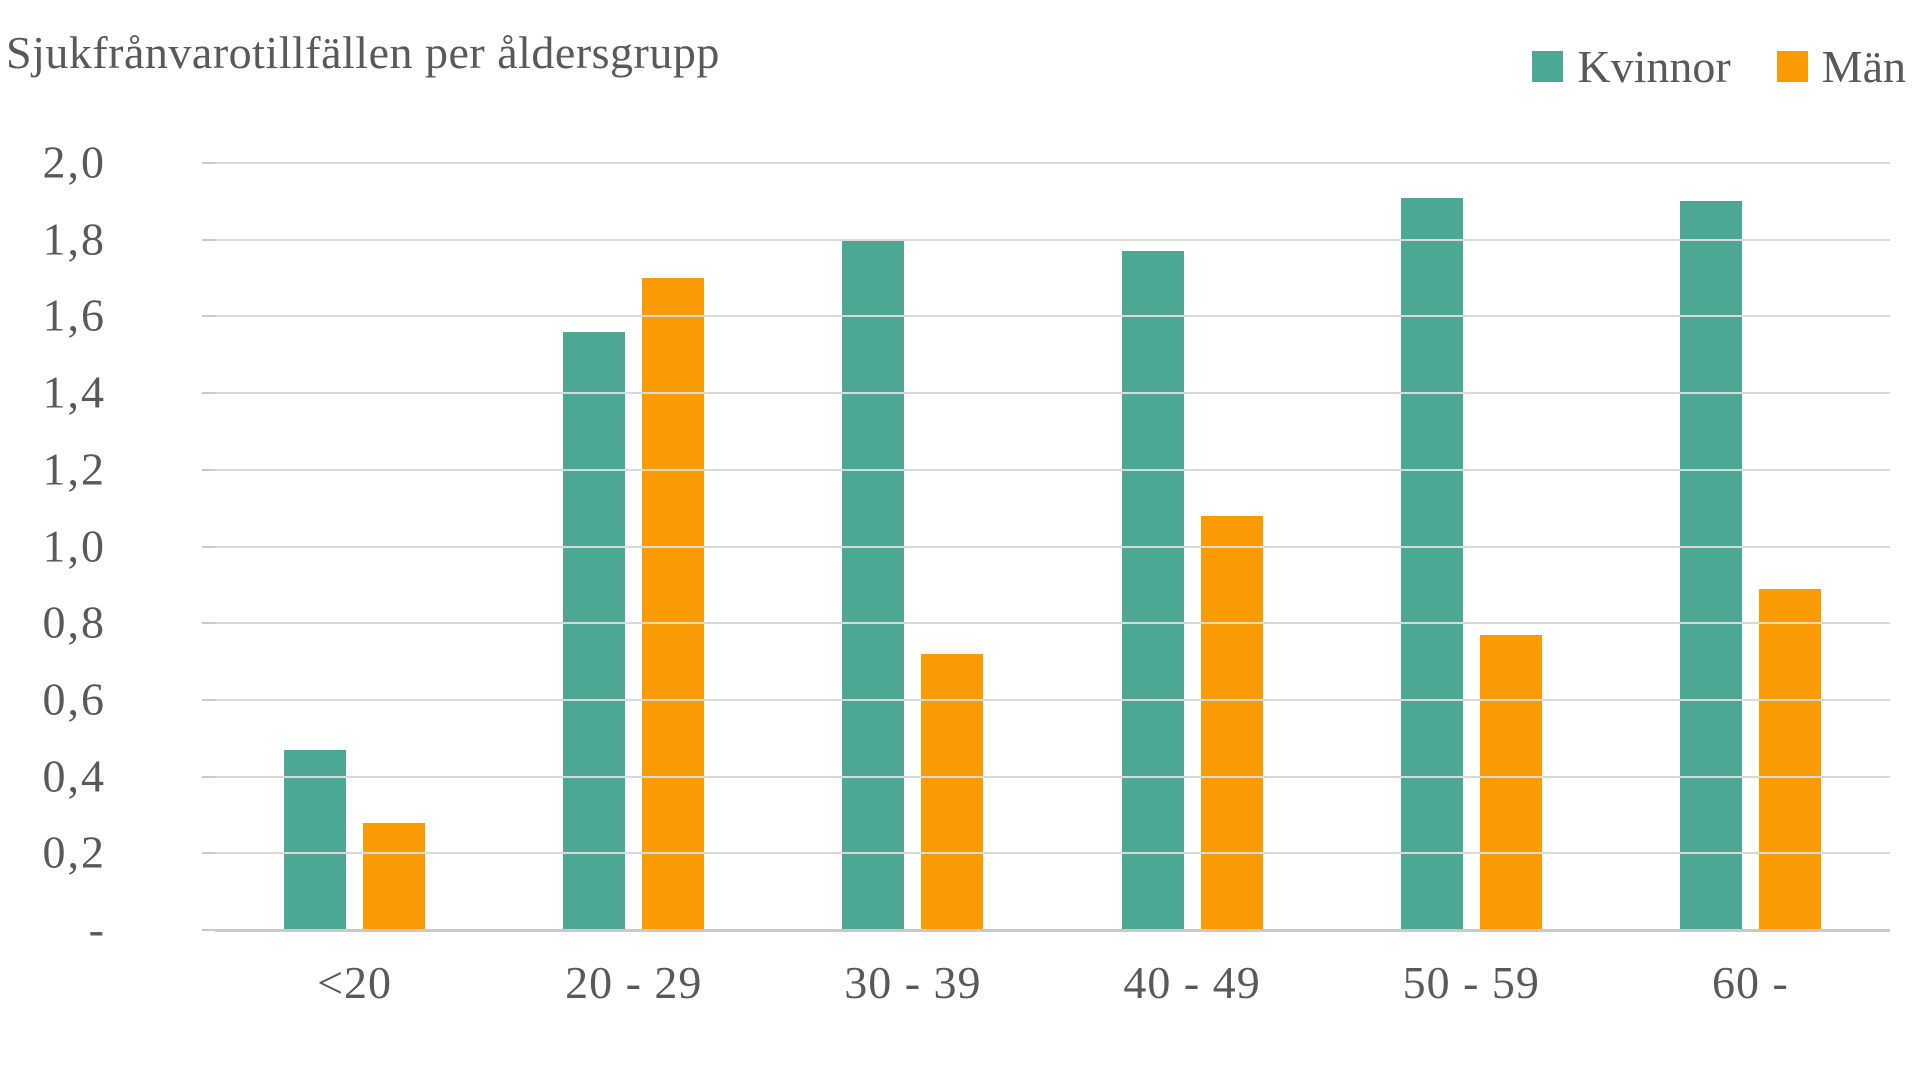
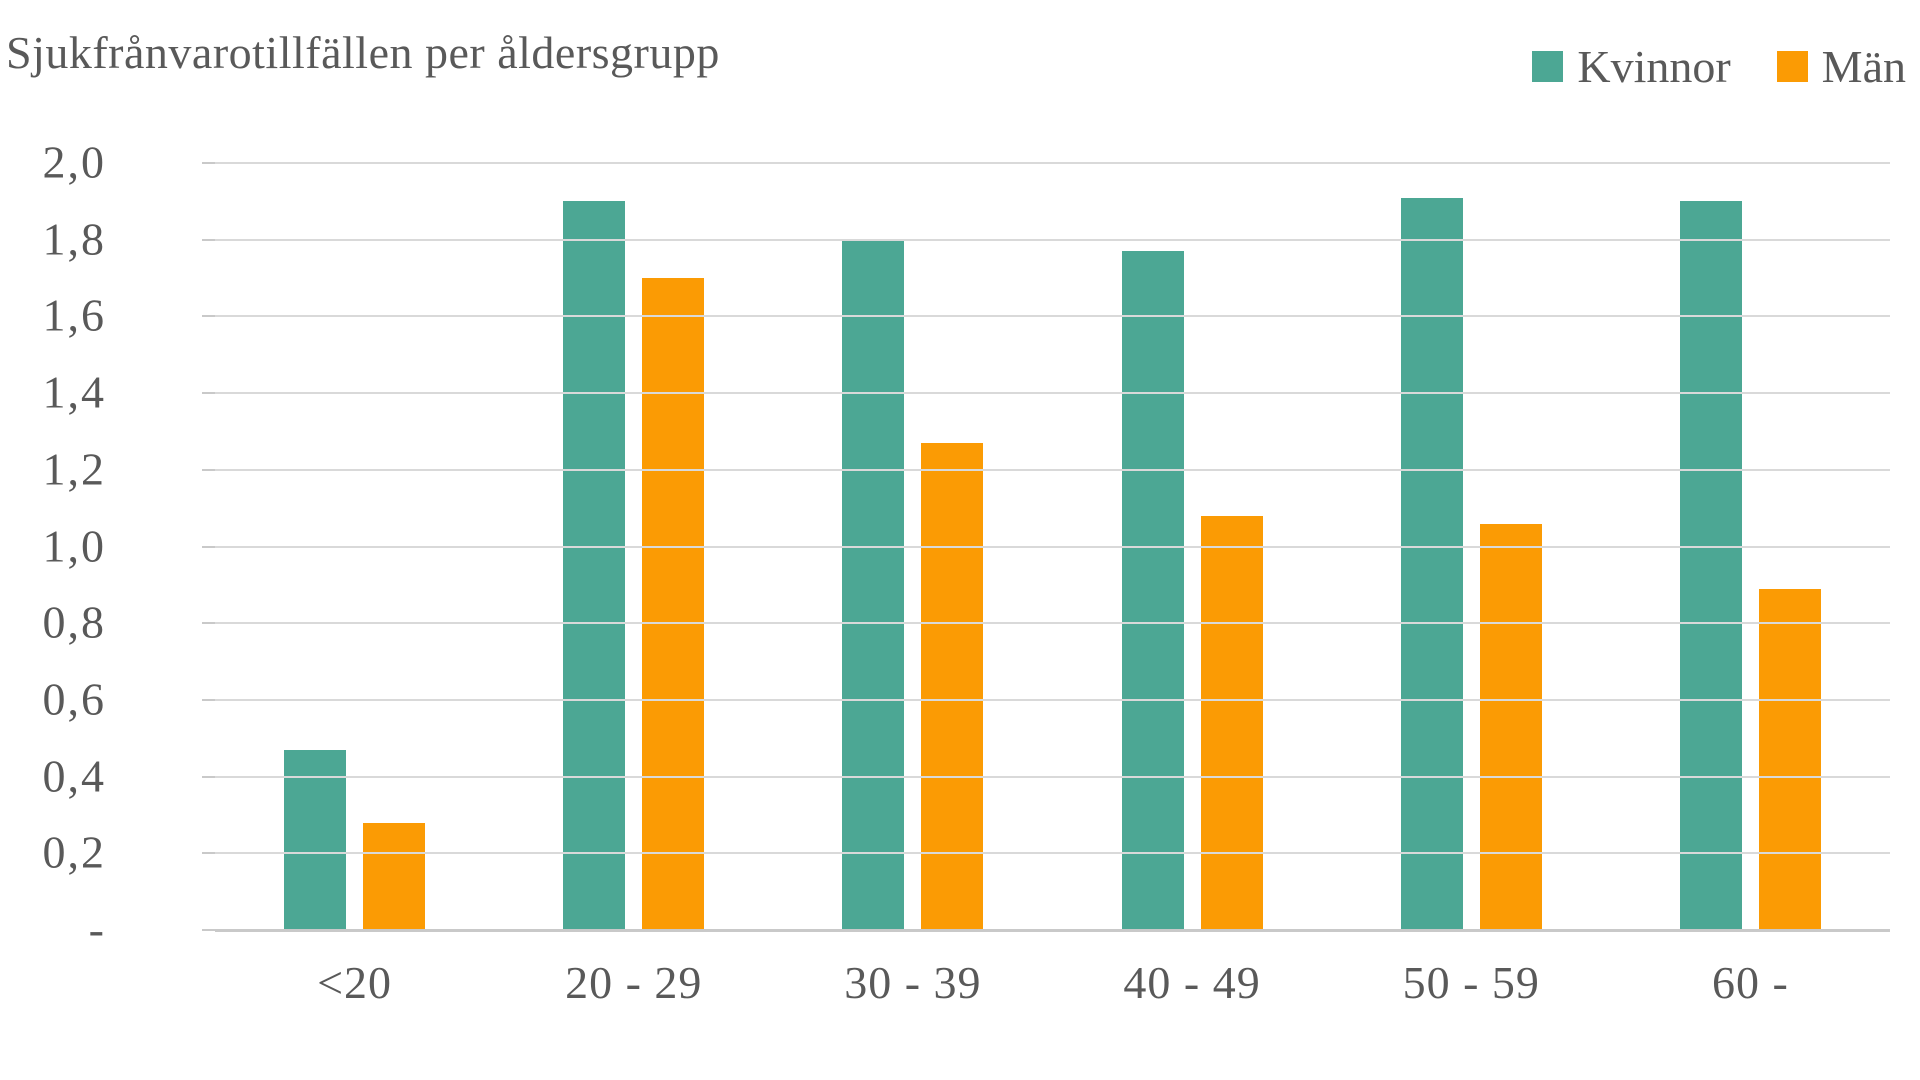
Kvinnor/20 - 29: 1,56 -> 1,90
Män/30 - 39: 0,72 -> 1,27
Män/50 - 59: 0,77 -> 1,06
